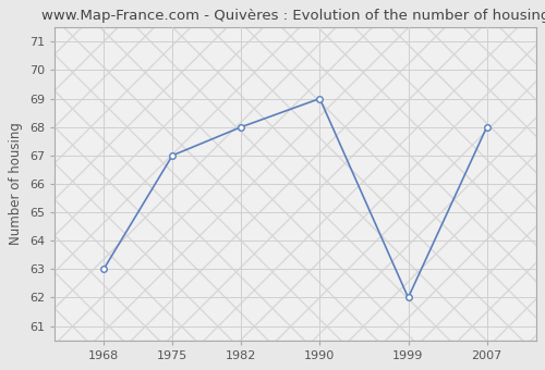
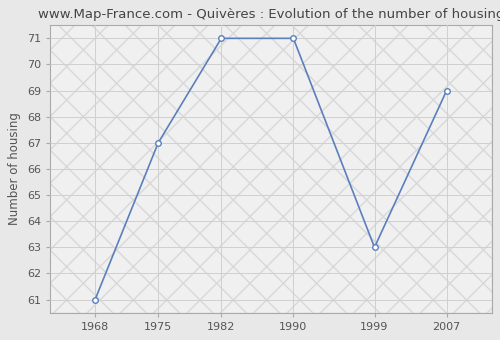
1968: 63 -> 61
1982: 68 -> 71
1990: 69 -> 71
1999: 62 -> 63
2007: 68 -> 69
